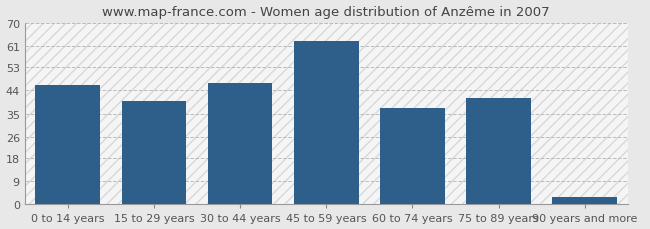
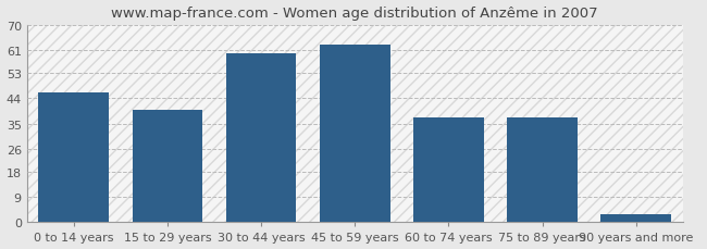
30 to 44 years: 47 -> 60
75 to 89 years: 41 -> 37
